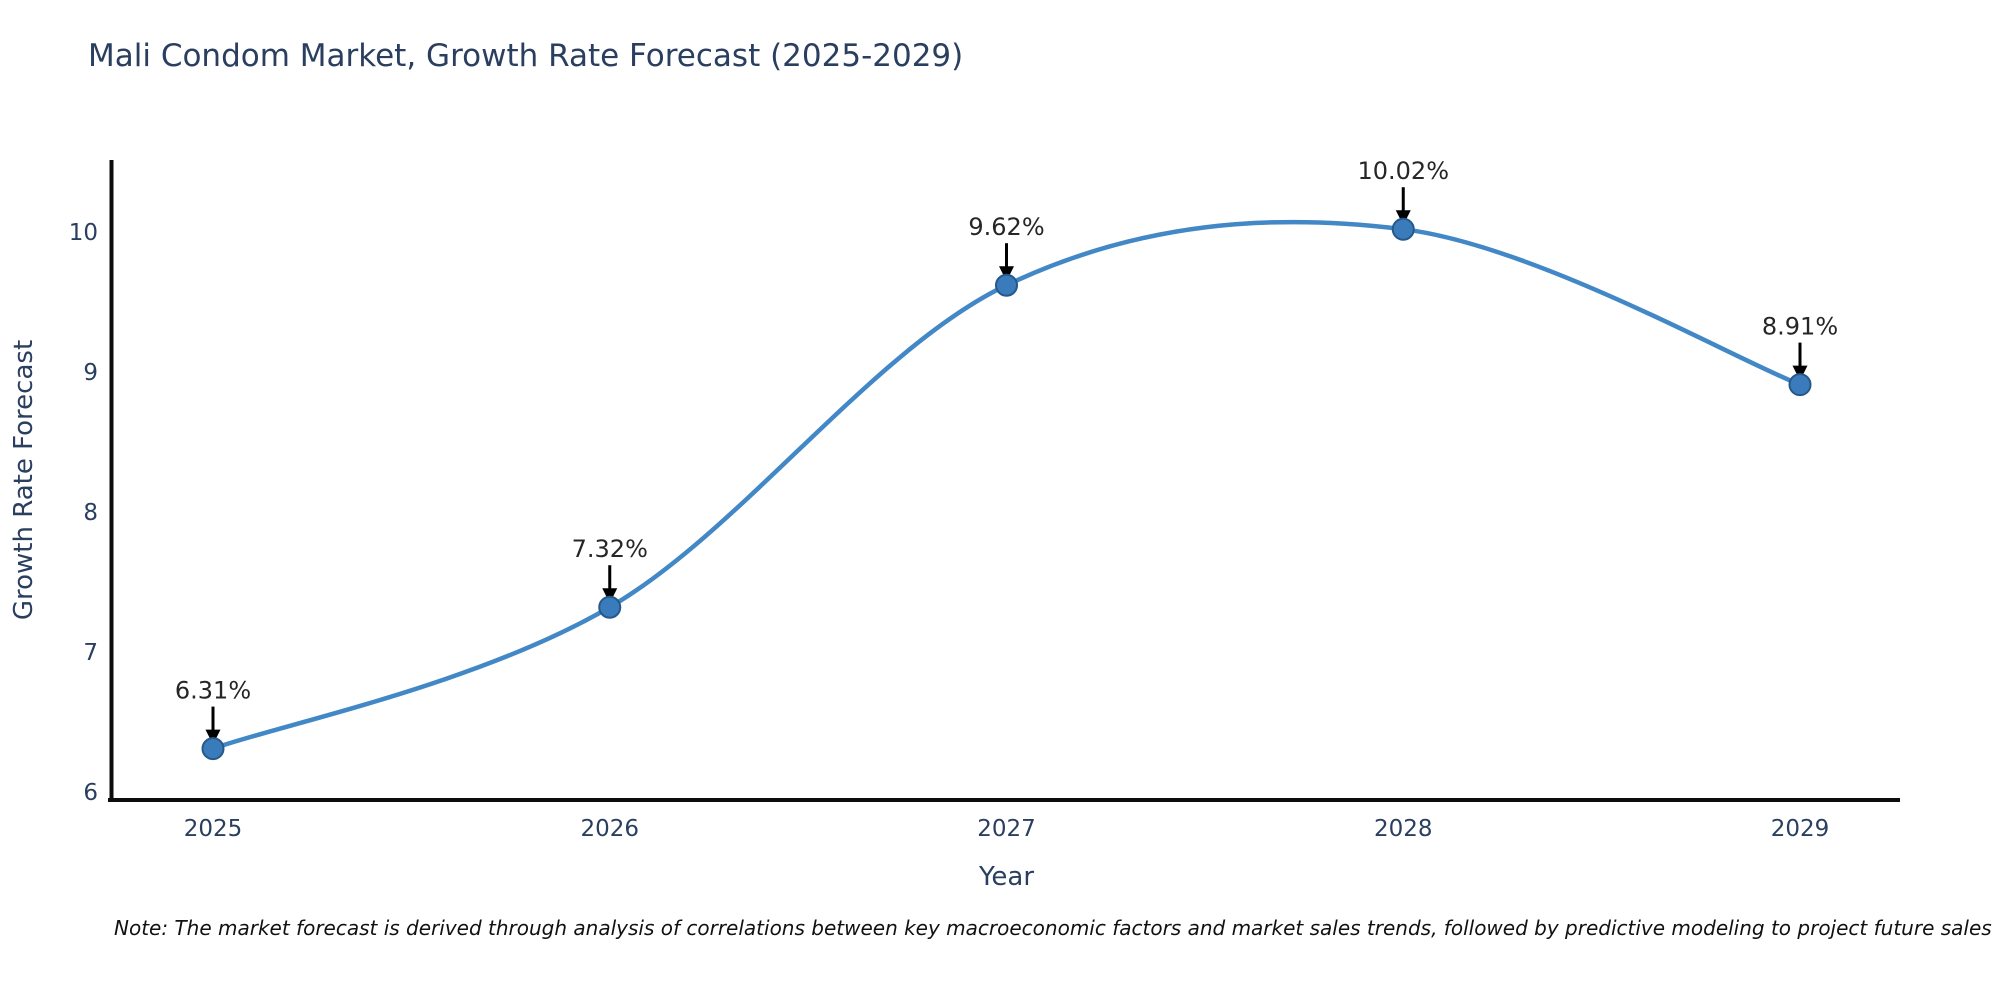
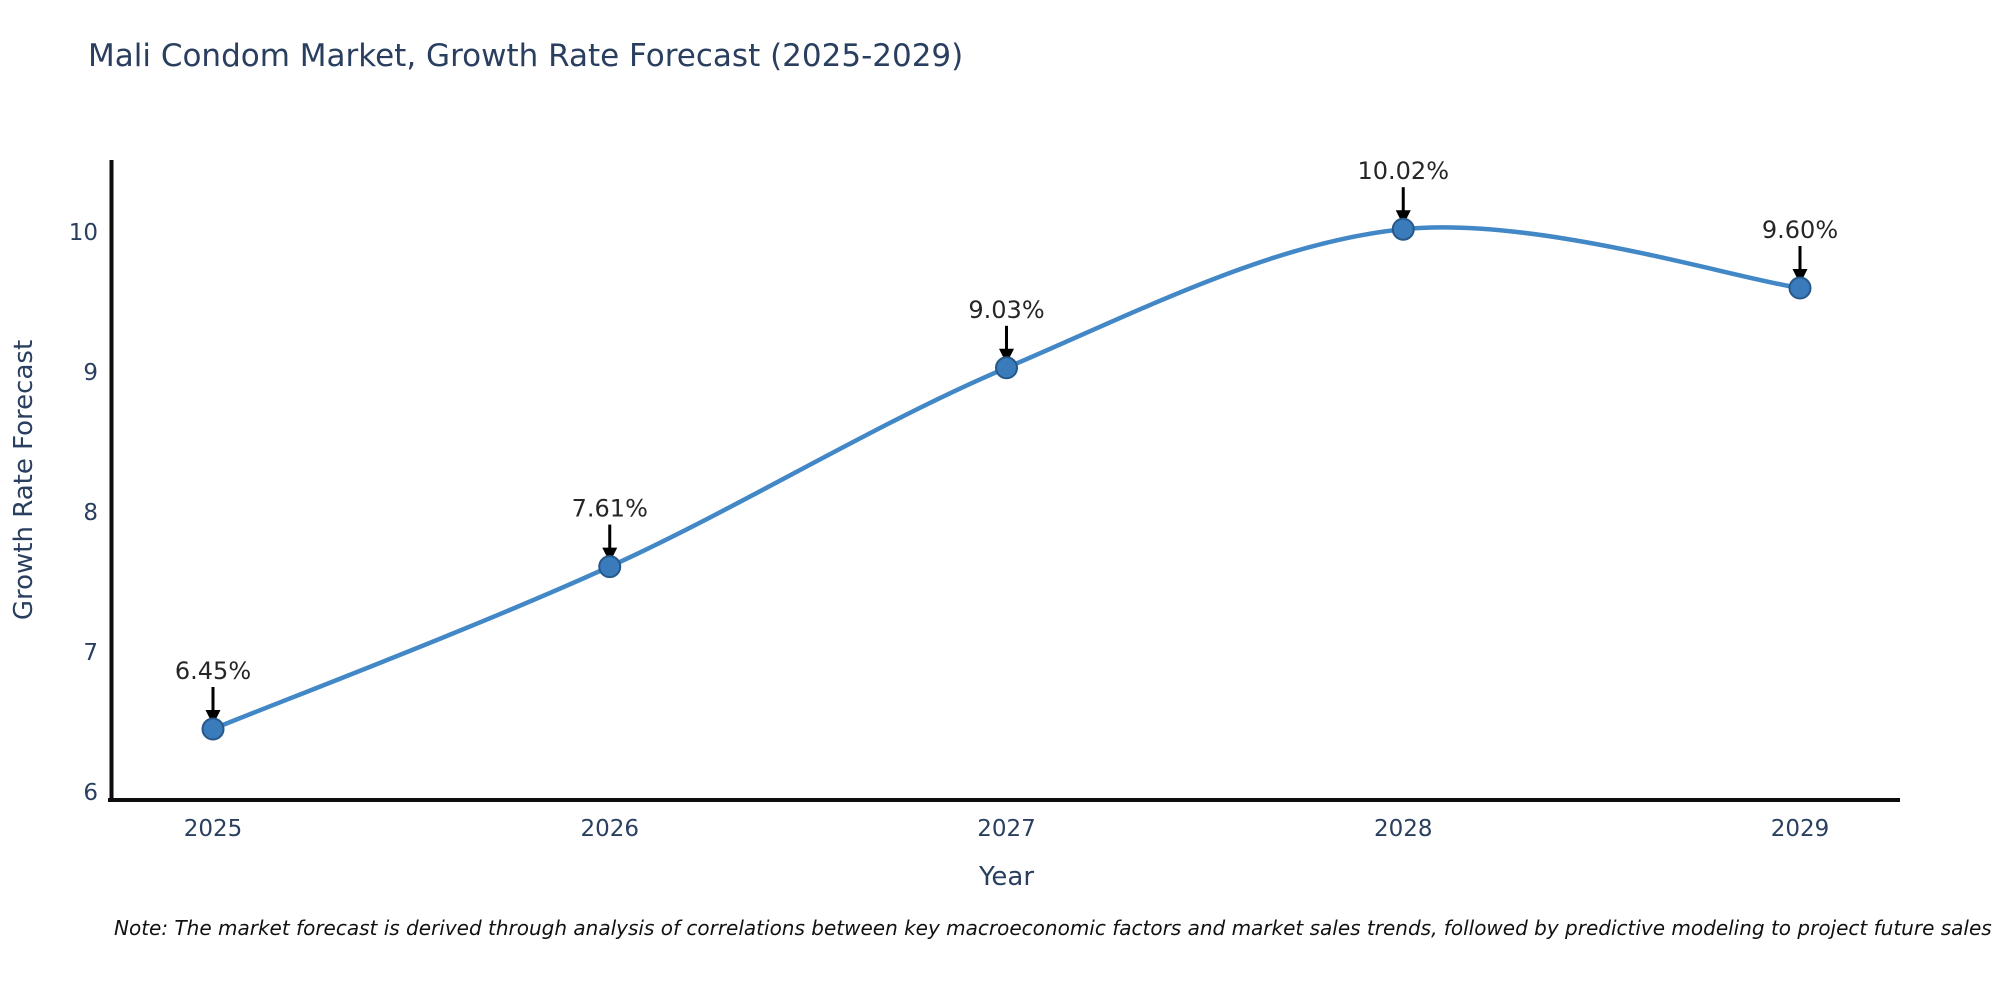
2025: 6.31% -> 6.45%
2026: 7.32% -> 7.61%
2027: 9.62% -> 9.03%
2029: 8.91% -> 9.60%
